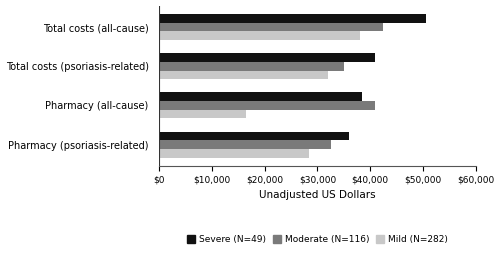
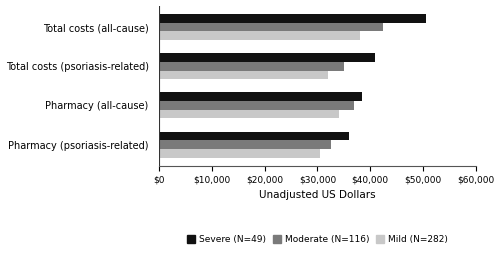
Moderate (N=116)/Pharmacy (all-cause): $41,000 -> $37,000
Mild (N=282)/Pharmacy (all-cause): $16,400 -> $34,000
Mild (N=282)/Pharmacy (psoriasis-related): $28,400 -> $30,500
